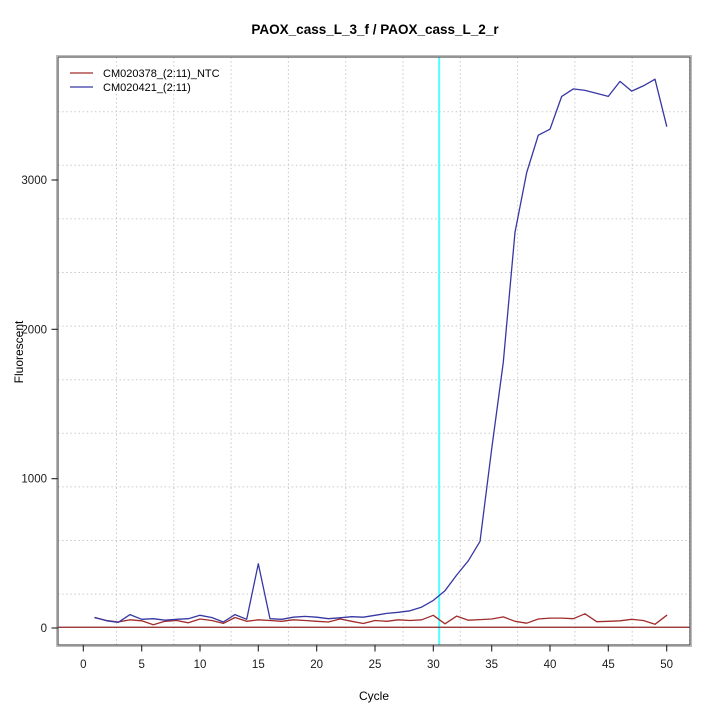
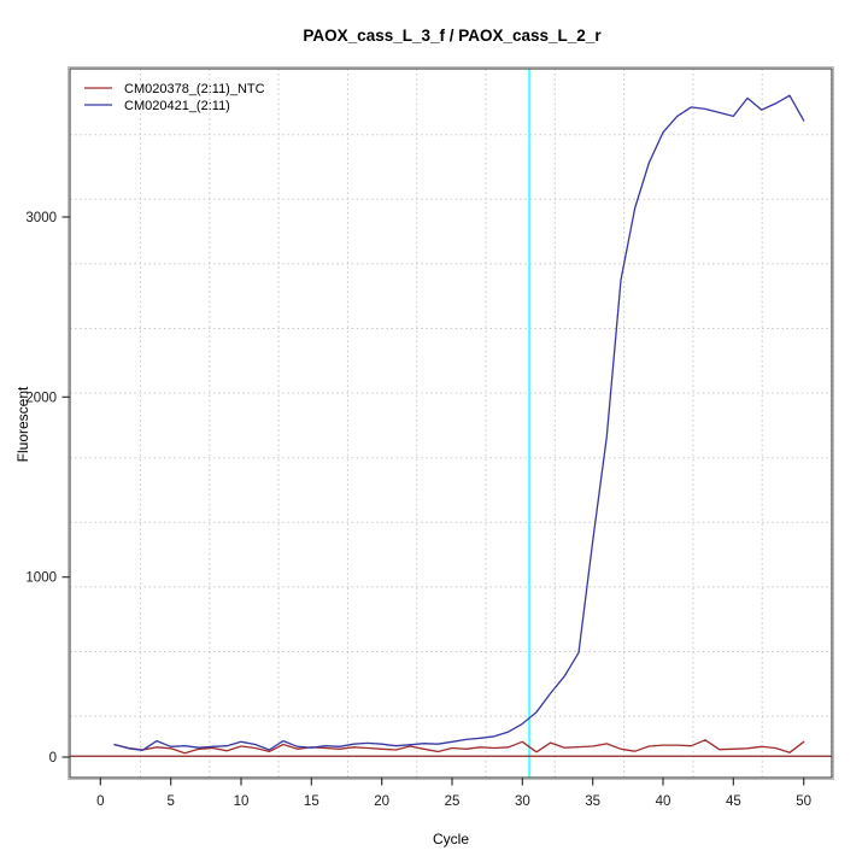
CM020421_(2:11)/15: 430 -> 50
CM020421_(2:11)/40: 3340 -> 3470
CM020421_(2:11)/50: 3360 -> 3540
